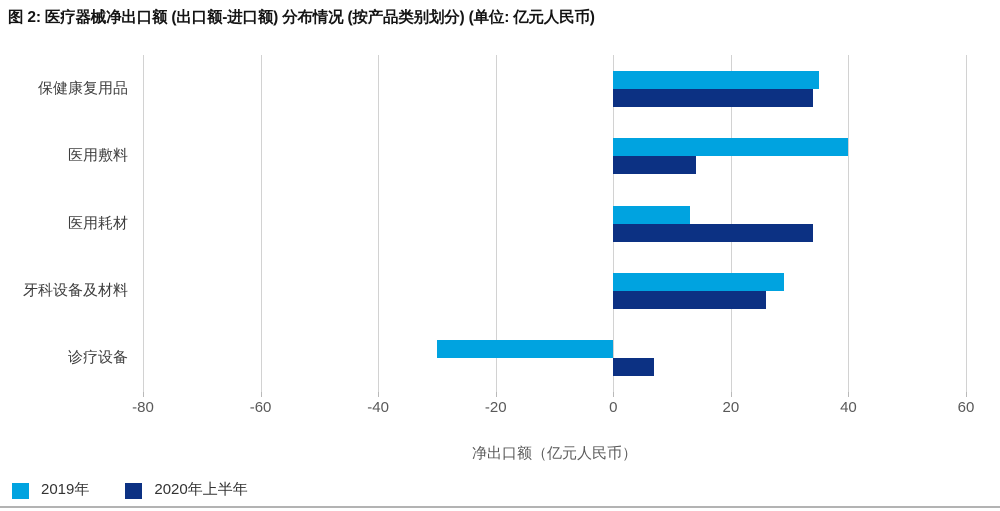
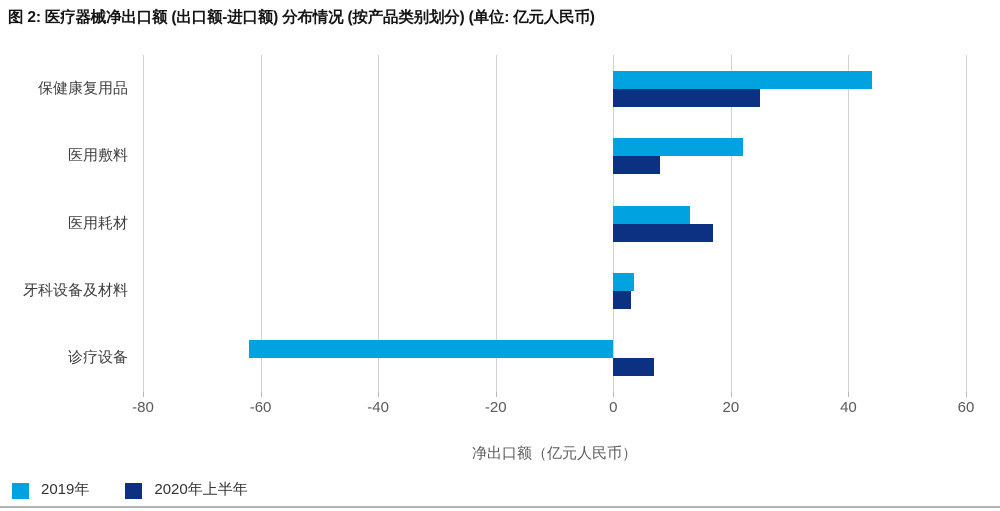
2019年/保健康复用品: 35 -> 44
2020年上半年/保健康复用品: 34 -> 25
2019年/医用敷料: 40 -> 22
2020年上半年/医用敷料: 14 -> 8
2020年上半年/医用耗材: 34 -> 17
2019年/牙科设备及材料: 29 -> 4
2020年上半年/牙科设备及材料: 26 -> 3
2019年/诊疗设备: -30 -> -62
